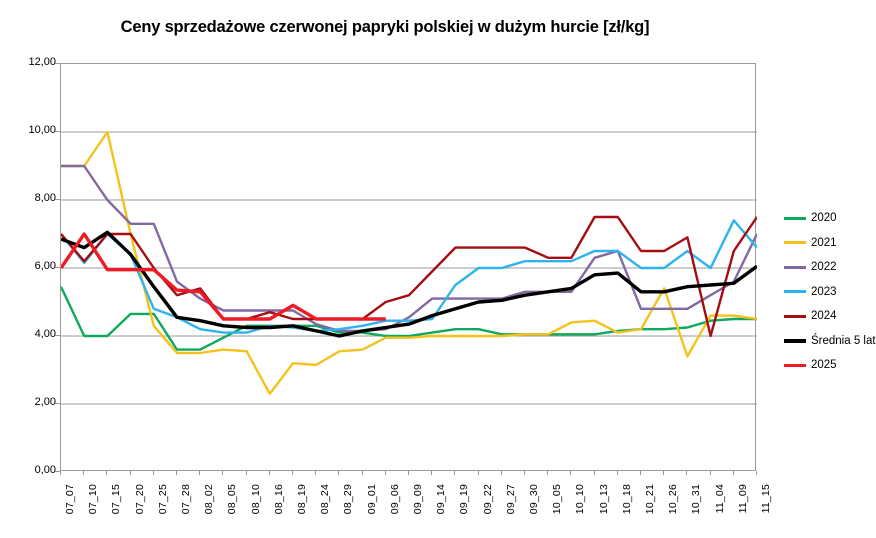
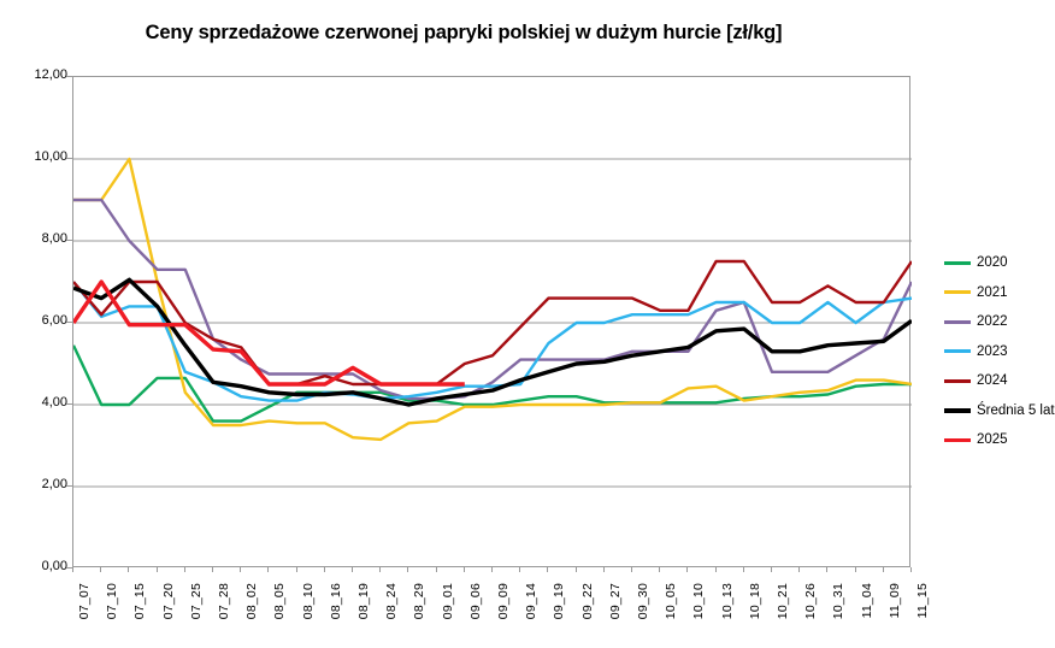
2023/07_15: 7,0 -> 6,4
2024/07_28: 5,2 -> 5,6
2021/08_16: 2,3 -> 3,5
2021/10_26: 5,4 -> 4,3
2021/10_31: 3,4 -> 4,3
2024/11_04: 4,0 -> 6,5
2023/11_09: 7,4 -> 6,5
